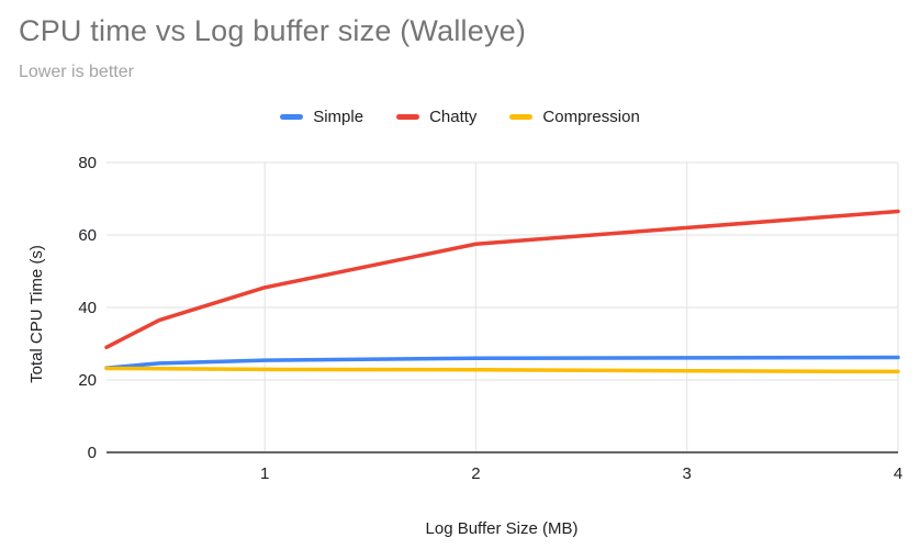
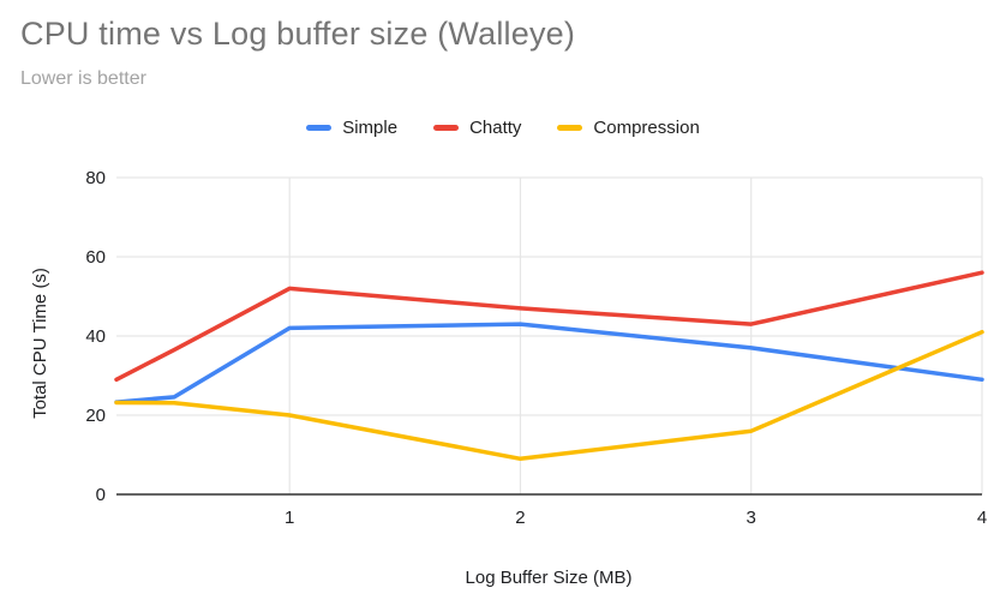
Simple/1: 25 -> 42
Chatty/1: 46 -> 52
Compression/1: 23 -> 20
Simple/2: 26 -> 43
Chatty/2: 58 -> 47
Compression/2: 23 -> 9
Simple/3: 26 -> 37
Chatty/3: 62 -> 43
Compression/3: 22 -> 16
Simple/4: 26 -> 29
Chatty/4: 66 -> 56
Compression/4: 22 -> 41
